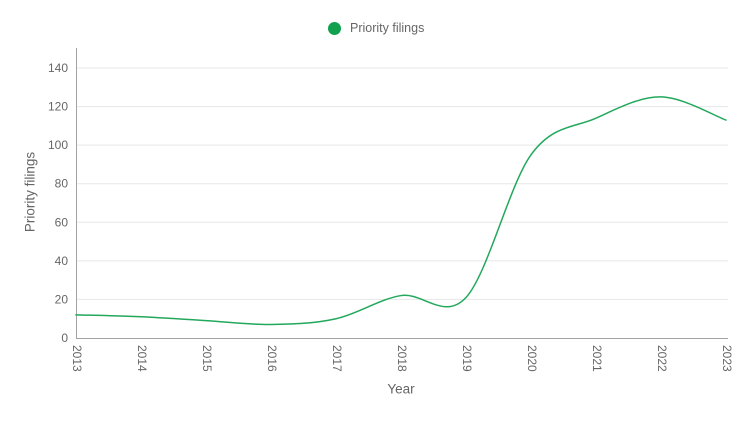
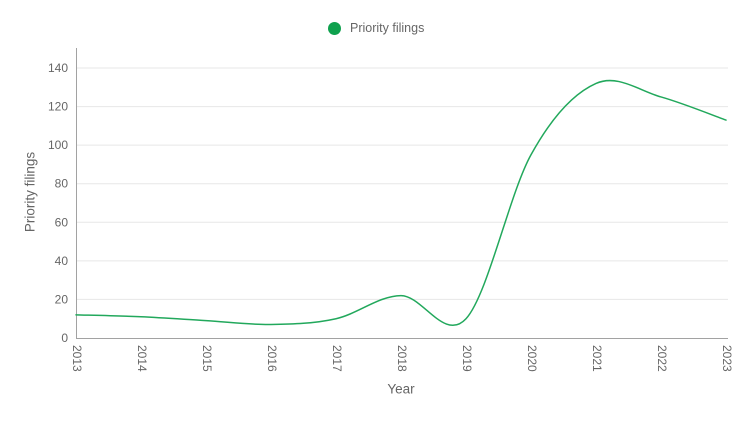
2019: 21 -> 10
2021: 114 -> 132
